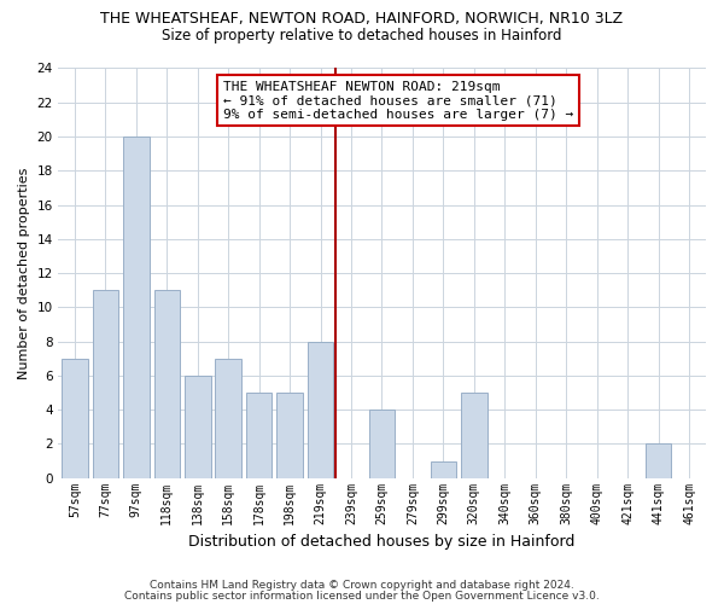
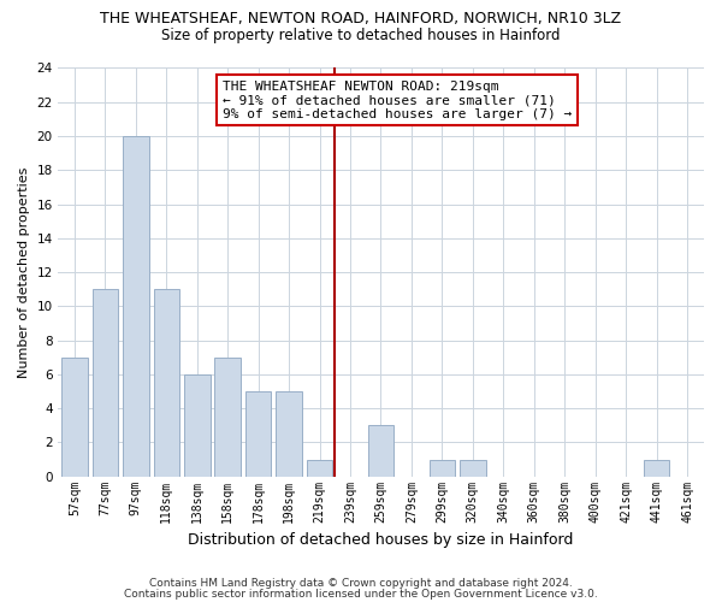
219sqm: 8 -> 1
259sqm: 4 -> 3
320sqm: 5 -> 1
441sqm: 2 -> 1
